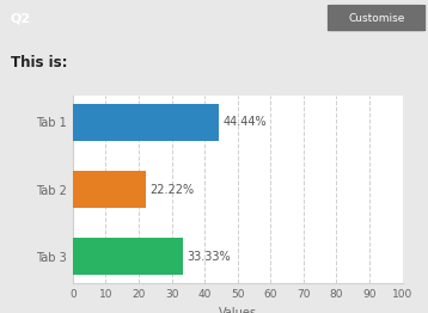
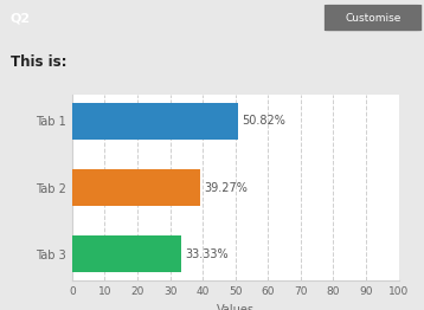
Tab 1: 44.44% -> 50.82%
Tab 2: 22.22% -> 39.27%
